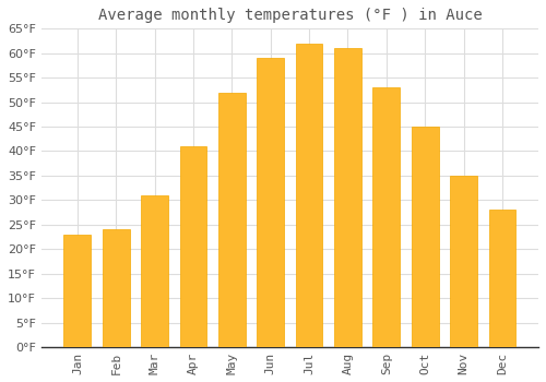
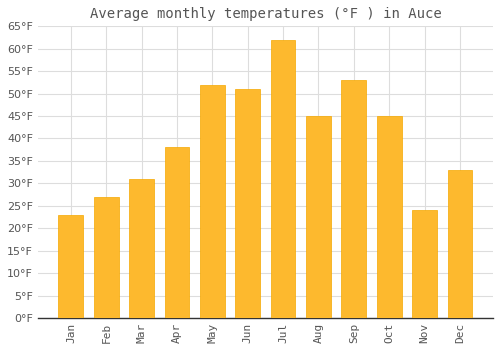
Feb: 24°F -> 27°F
Apr: 41°F -> 38°F
Jun: 59°F -> 51°F
Aug: 61°F -> 45°F
Nov: 35°F -> 24°F
Dec: 28°F -> 33°F
